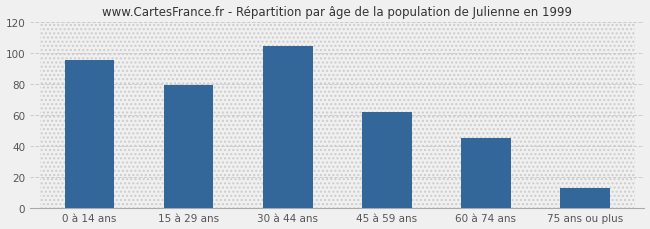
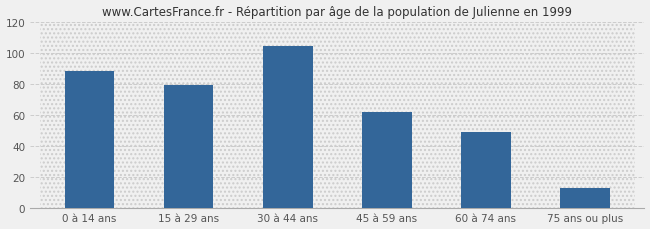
0 à 14 ans: 95 -> 88
60 à 74 ans: 45 -> 49
